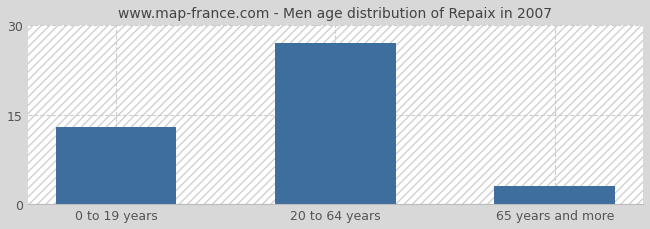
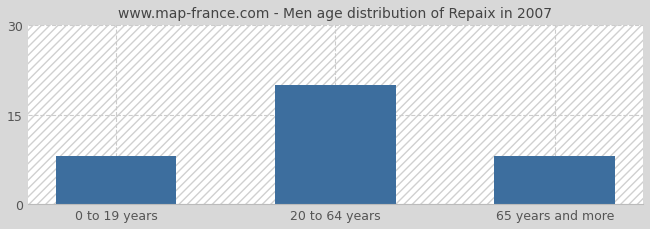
0 to 19 years: 13 -> 8
20 to 64 years: 27 -> 20
65 years and more: 3 -> 8
